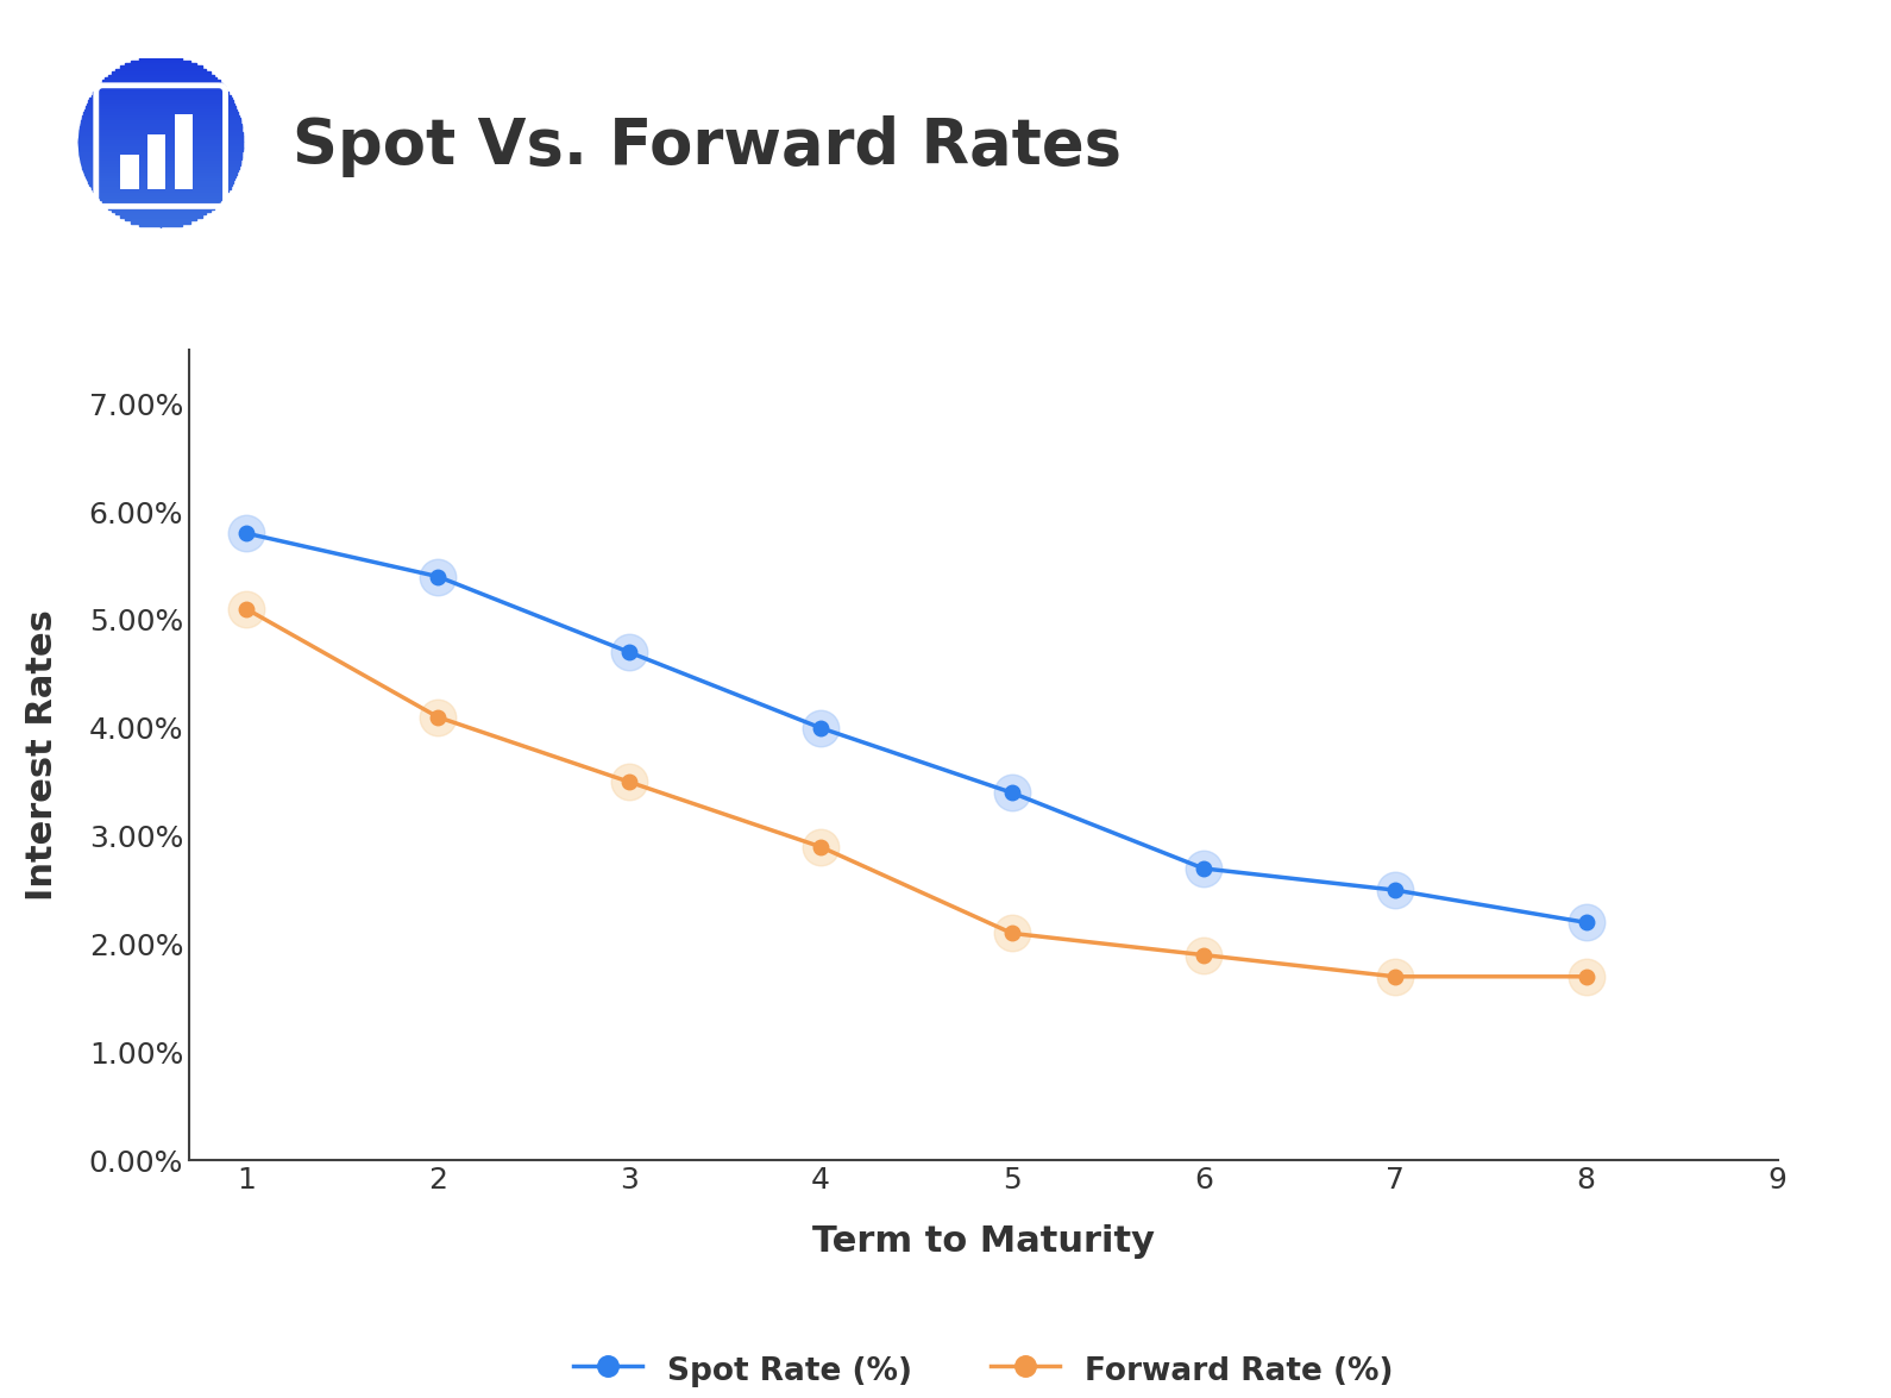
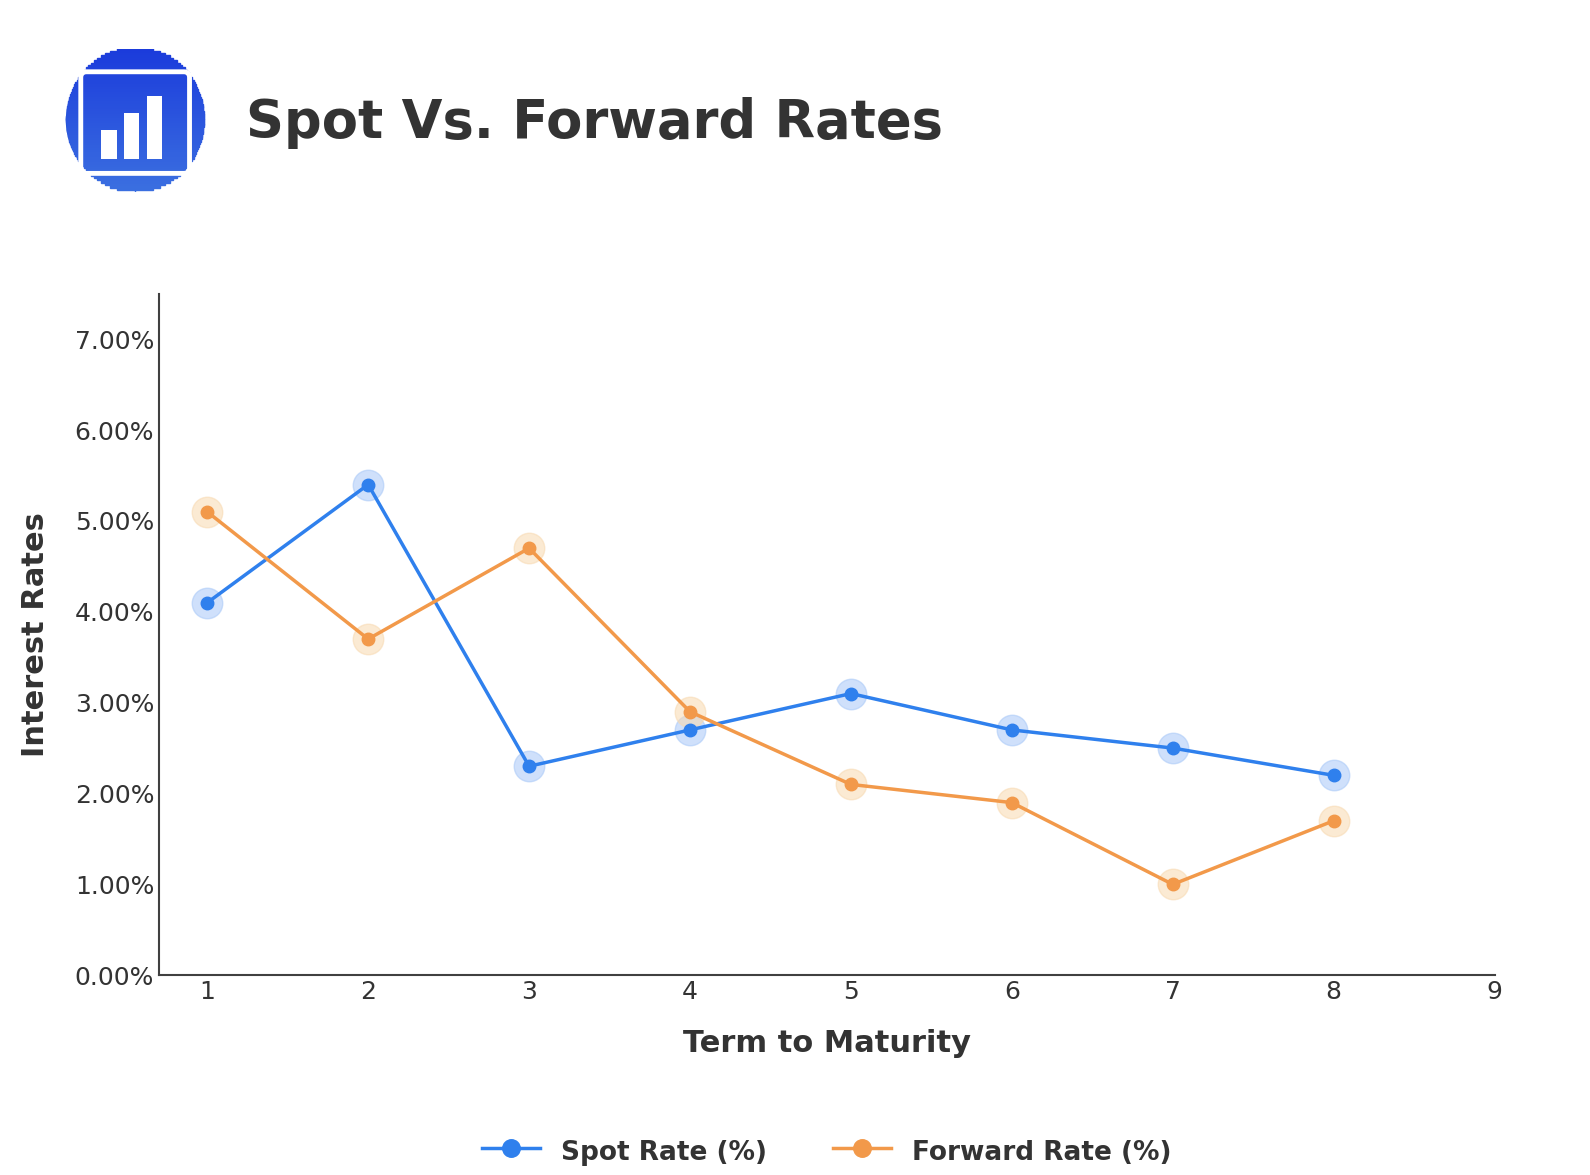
Spot Rate (%)/1: 5.8% -> 4.1%
Forward Rate (%)/2: 4.1% -> 3.7%
Spot Rate (%)/3: 4.7% -> 2.3%
Forward Rate (%)/3: 3.5% -> 4.7%
Spot Rate (%)/4: 4.0% -> 2.7%
Spot Rate (%)/5: 3.4% -> 3.1%
Forward Rate (%)/7: 1.7% -> 1.0%
